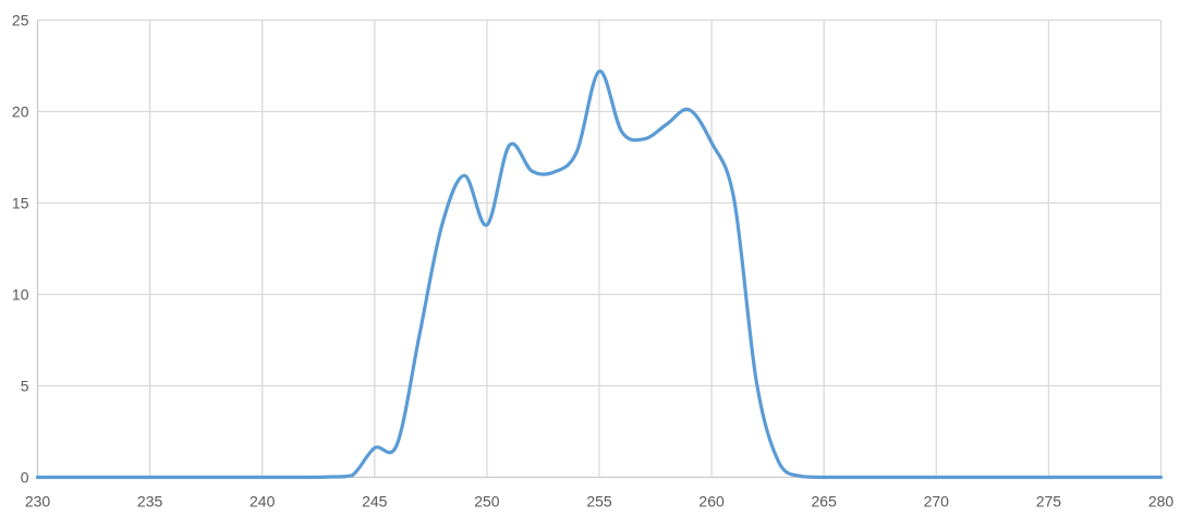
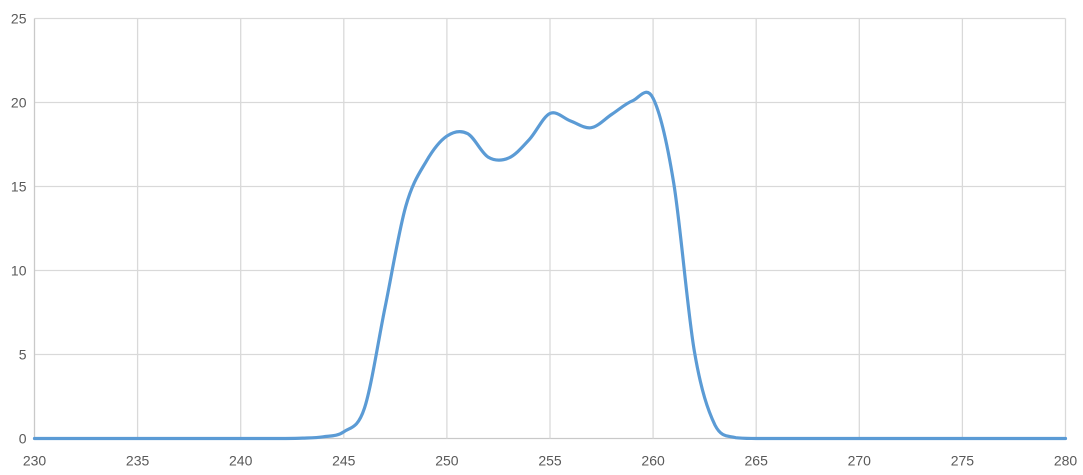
245: 1.6 -> 0.4
250: 13.8 -> 18.0
255: 22.2 -> 19.4
260: 18.3 -> 20.2
